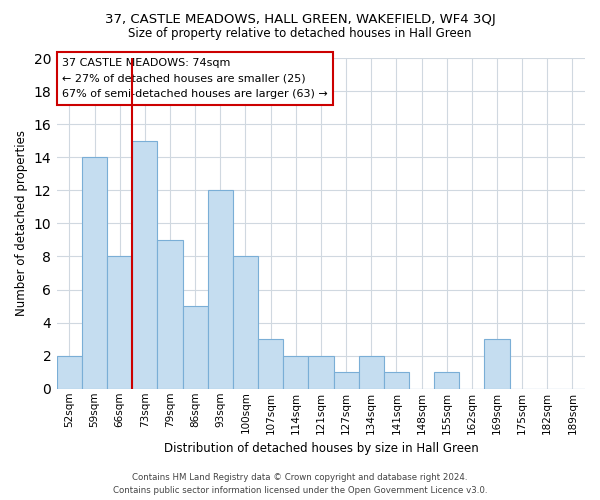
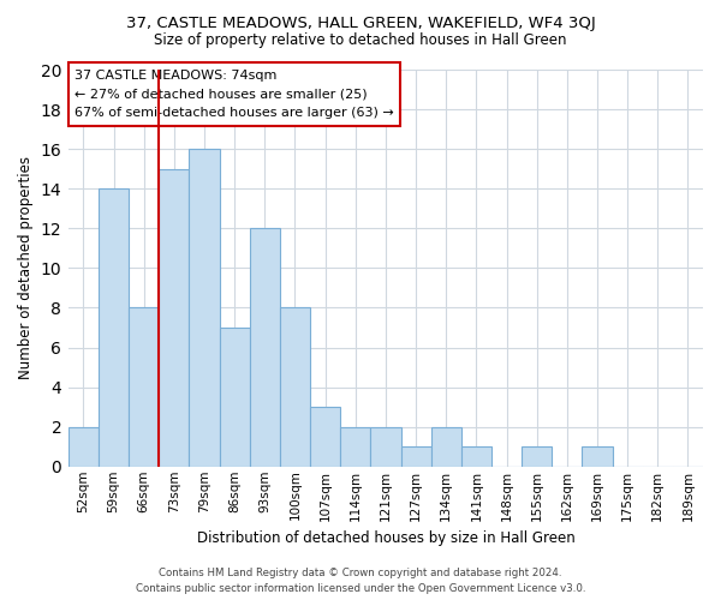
79sqm: 9 -> 16
86sqm: 5 -> 7
169sqm: 3 -> 1
